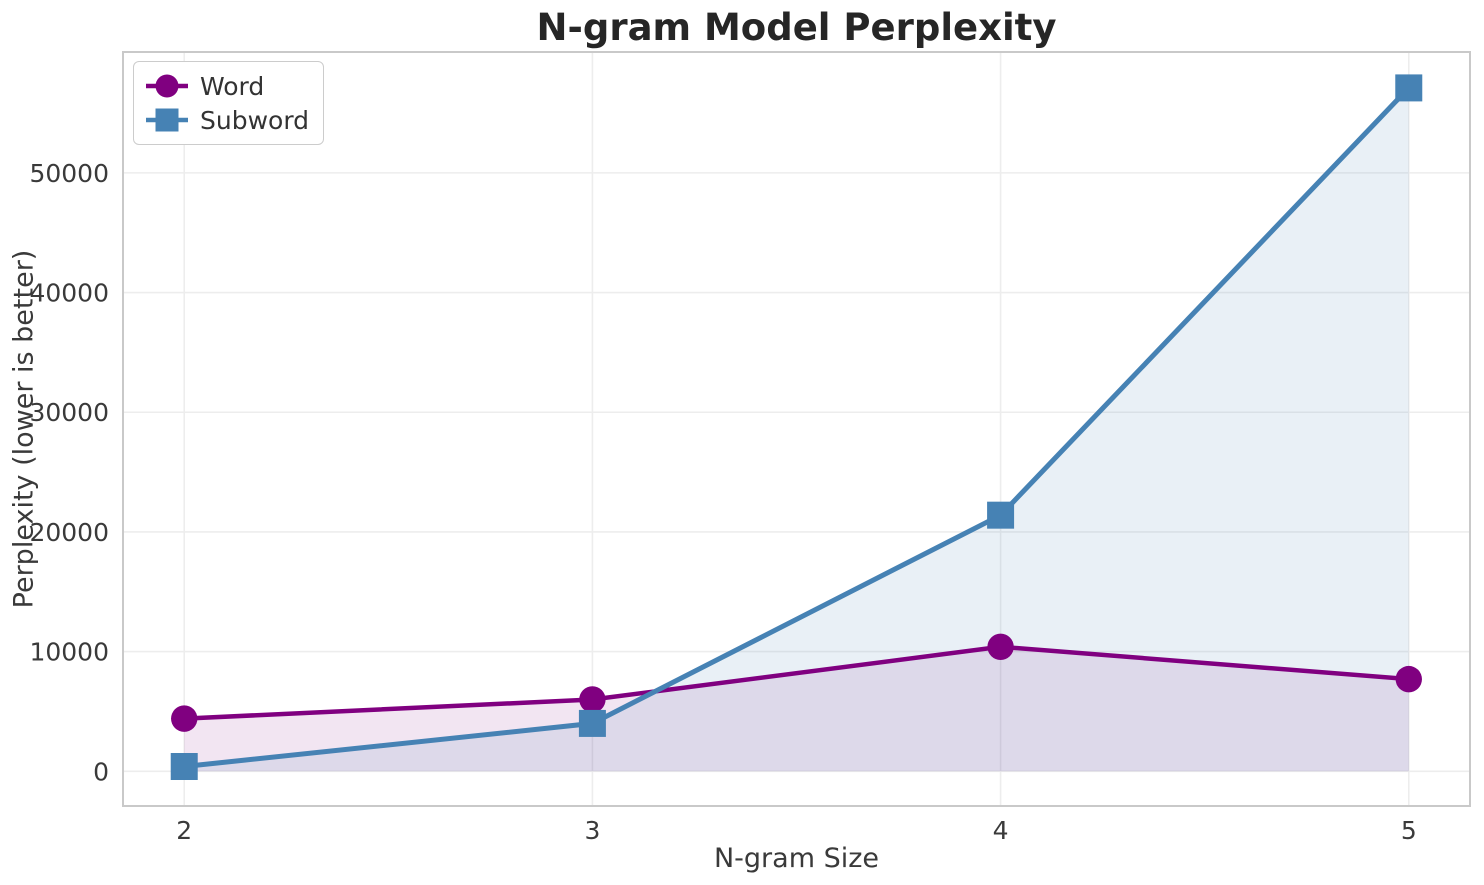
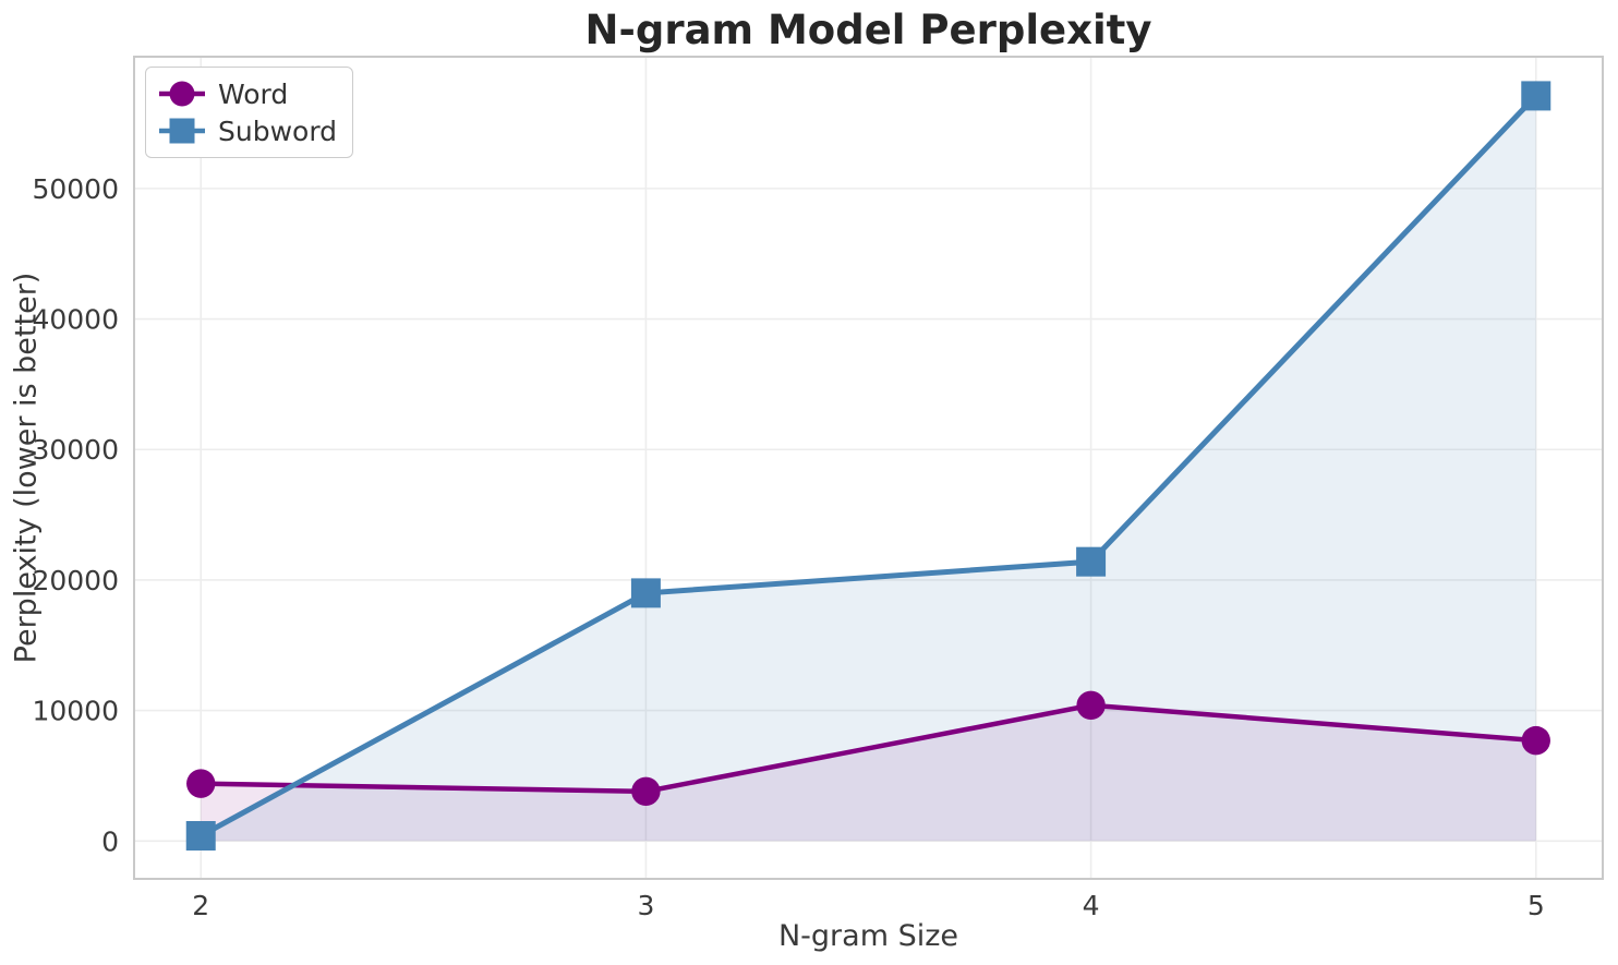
Word/3: 6000 -> 3800
Subword/3: 4000 -> 19000
